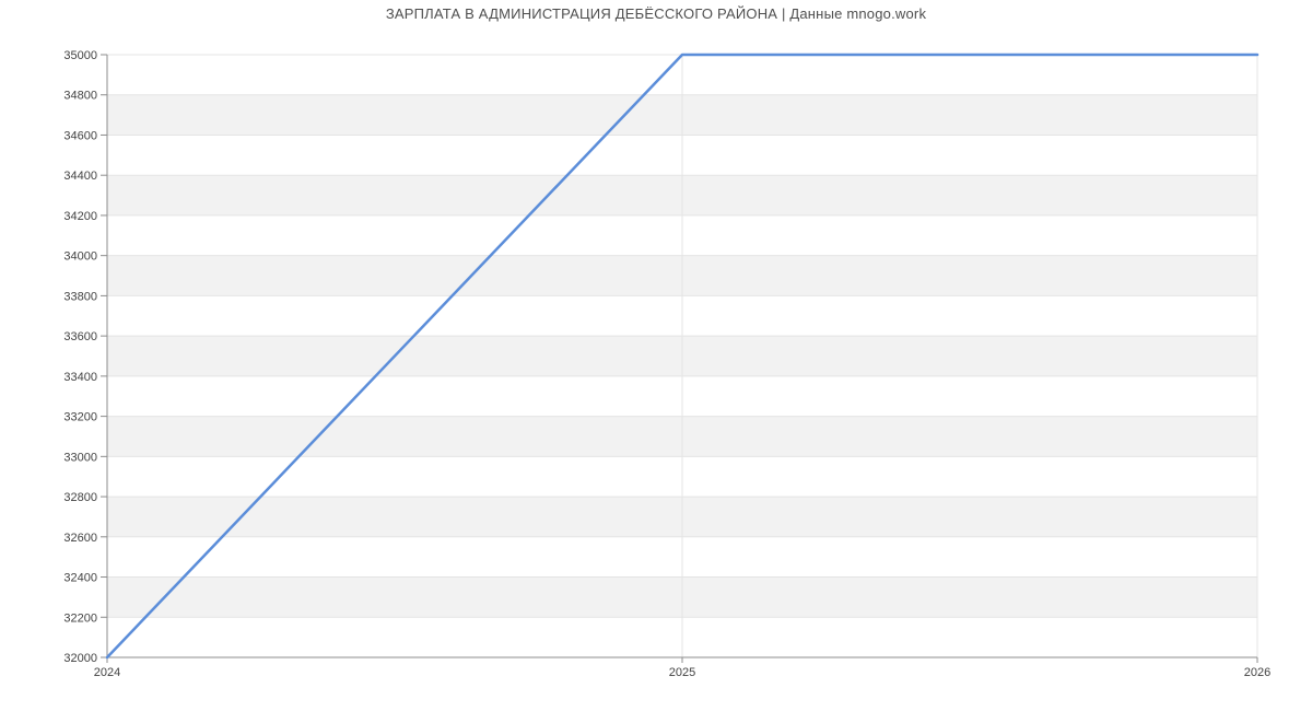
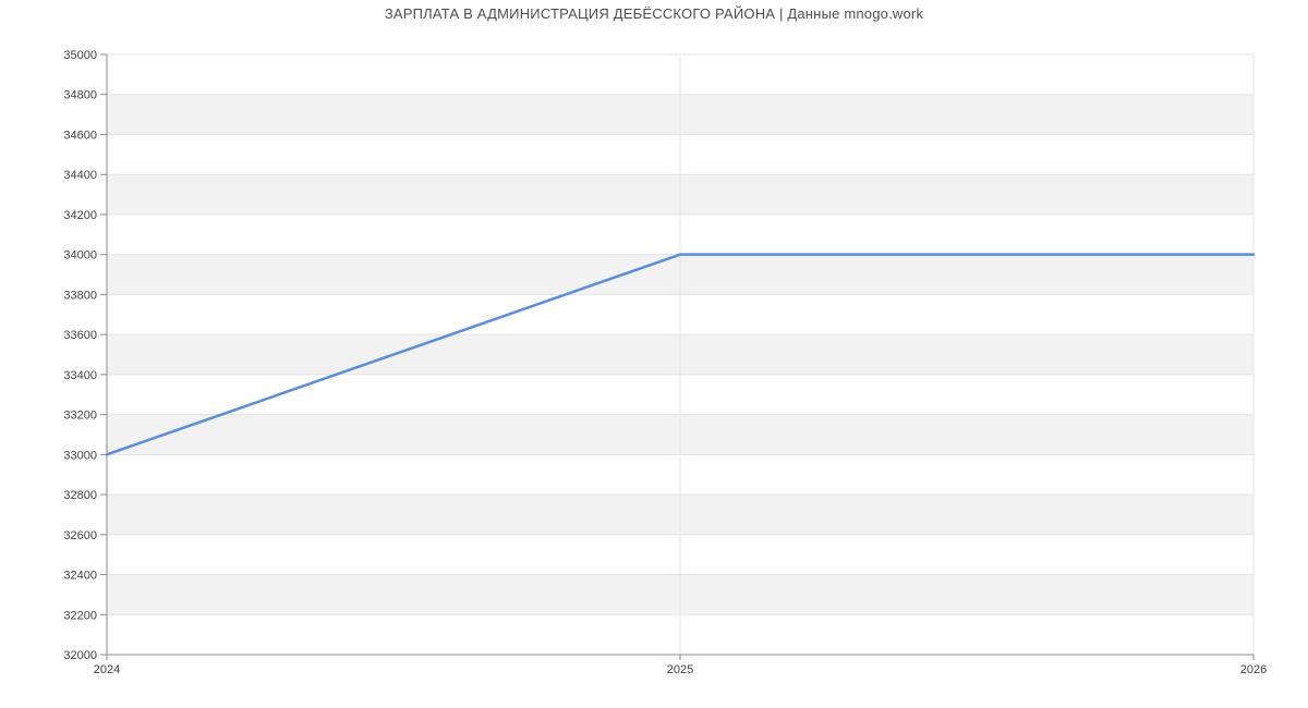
2024: 32000 -> 33000
2025: 35000 -> 34000
2026: 35000 -> 34000
